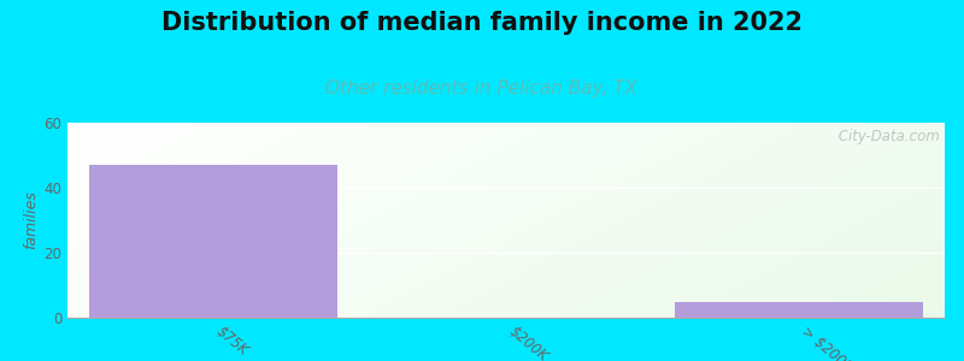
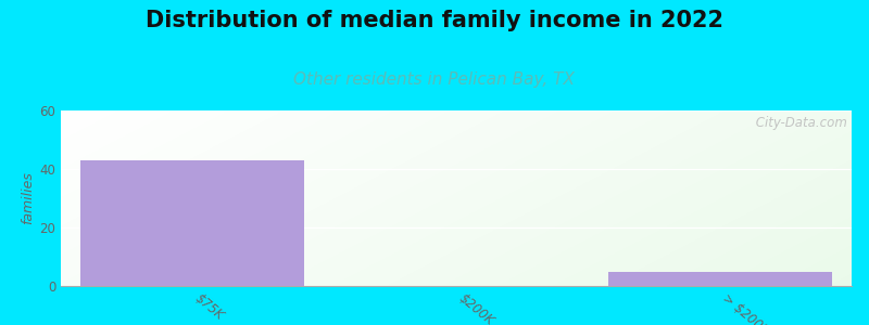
$75K: 47 -> 43
